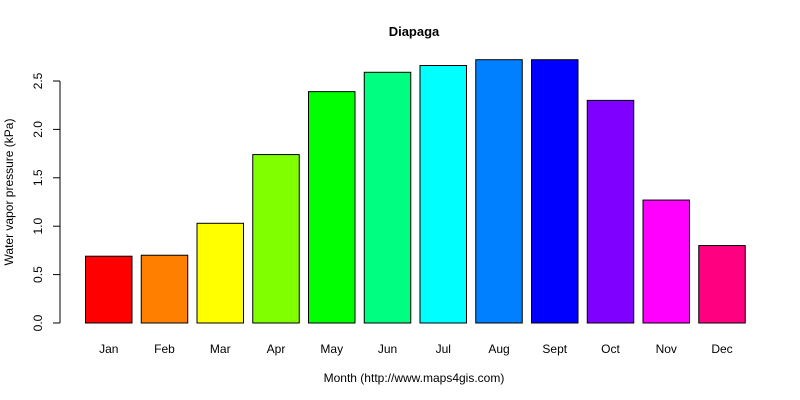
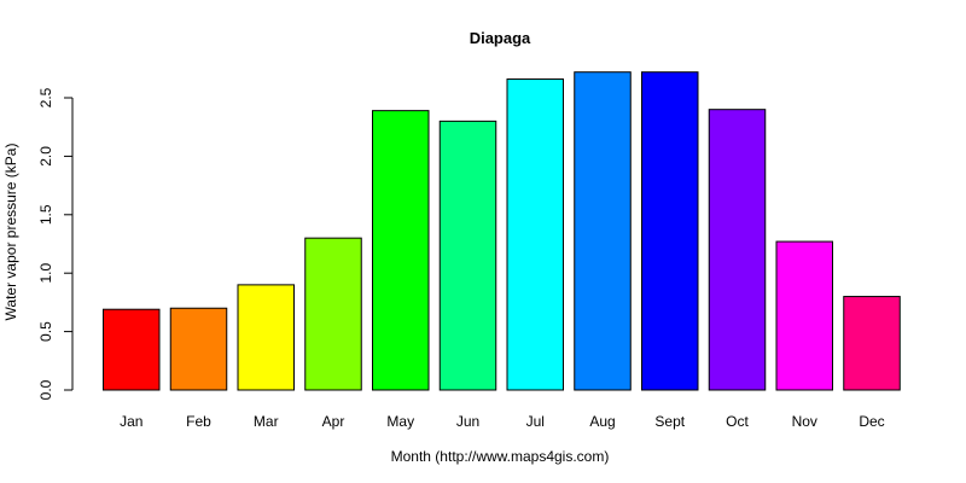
Mar: 1.0 -> 0.9
Apr: 1.7 -> 1.3
Jun: 2.6 -> 2.3
Oct: 2.3 -> 2.4
